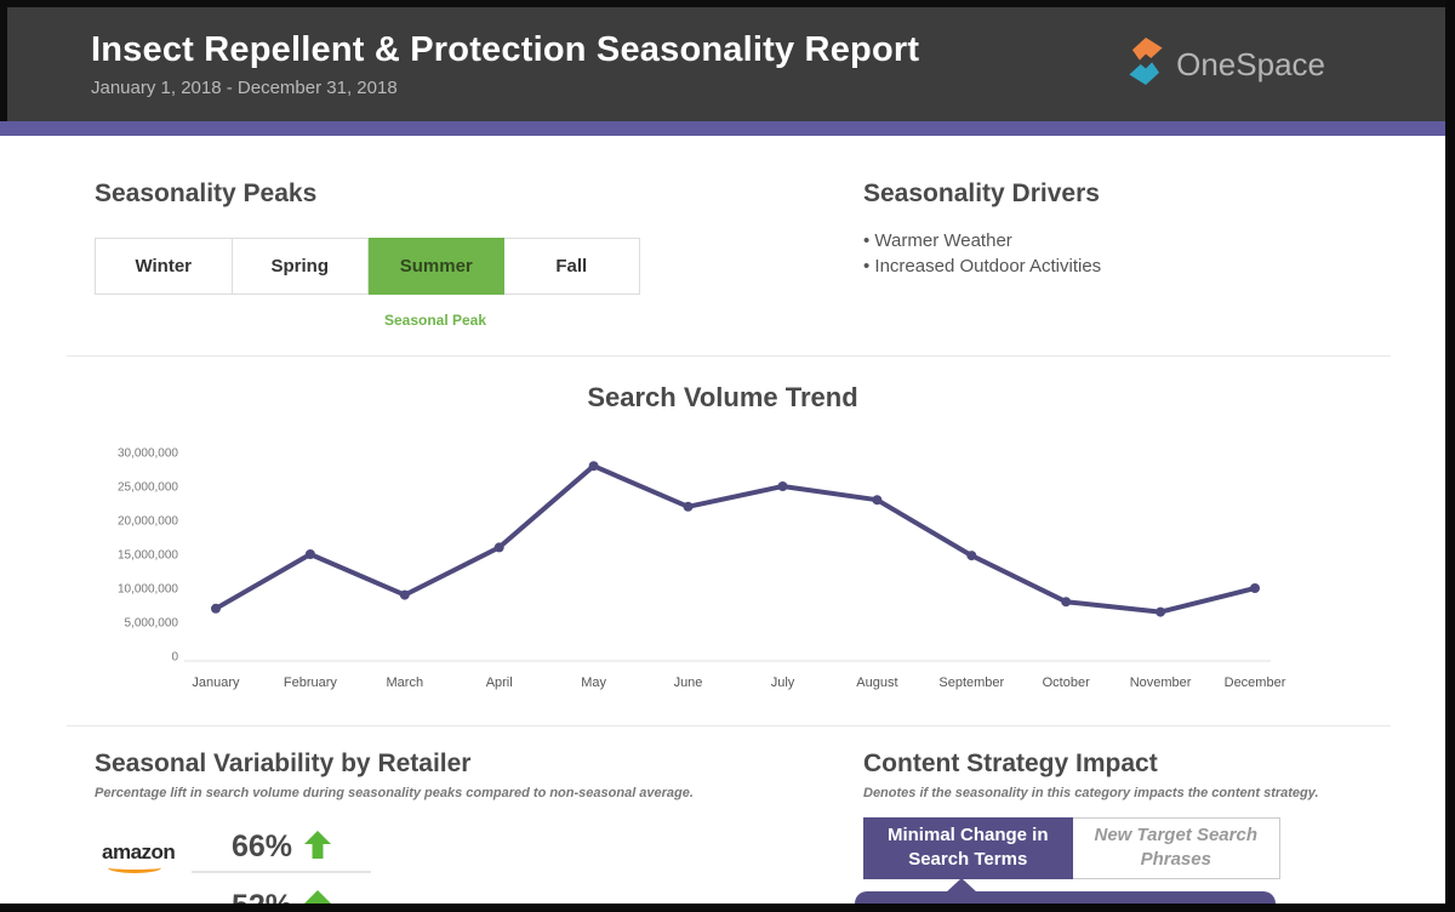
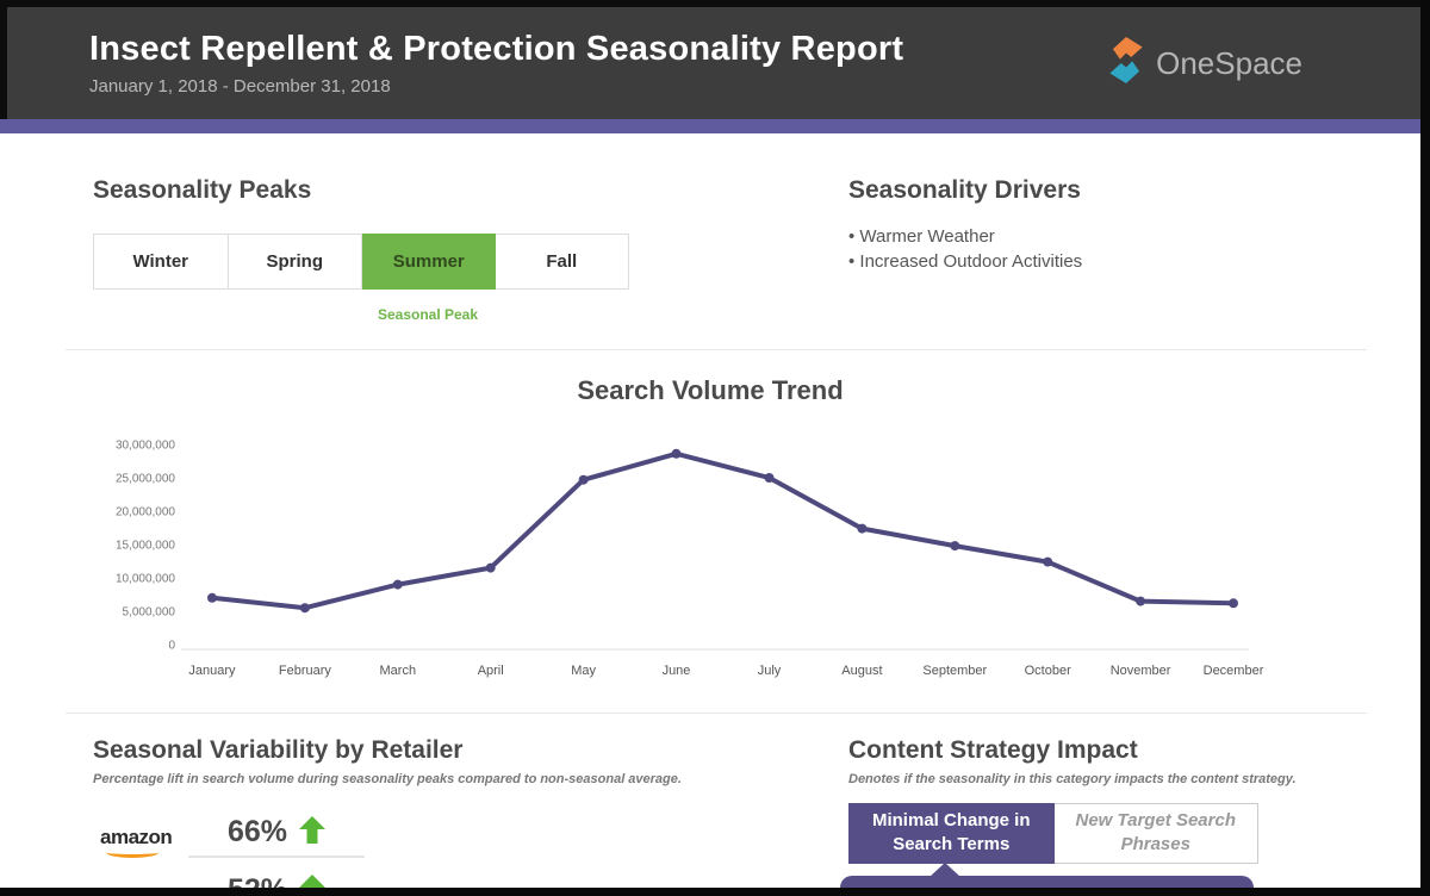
February: 15000000 -> 6000000
April: 16000000 -> 12000000
May: 28000000 -> 25000000
June: 22000000 -> 29000000
August: 23000000 -> 17000000
October: 8000000 -> 12000000
December: 10000000 -> 6000000
